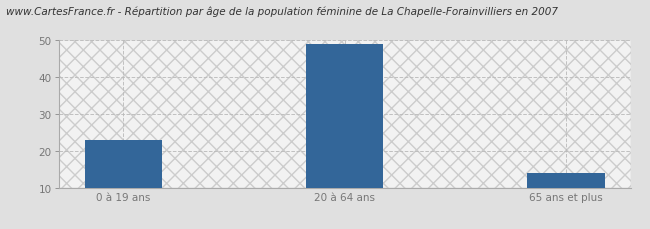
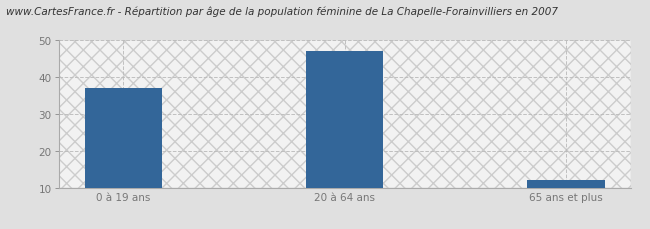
0 à 19 ans: 23 -> 37
20 à 64 ans: 49 -> 47
65 ans et plus: 14 -> 12
